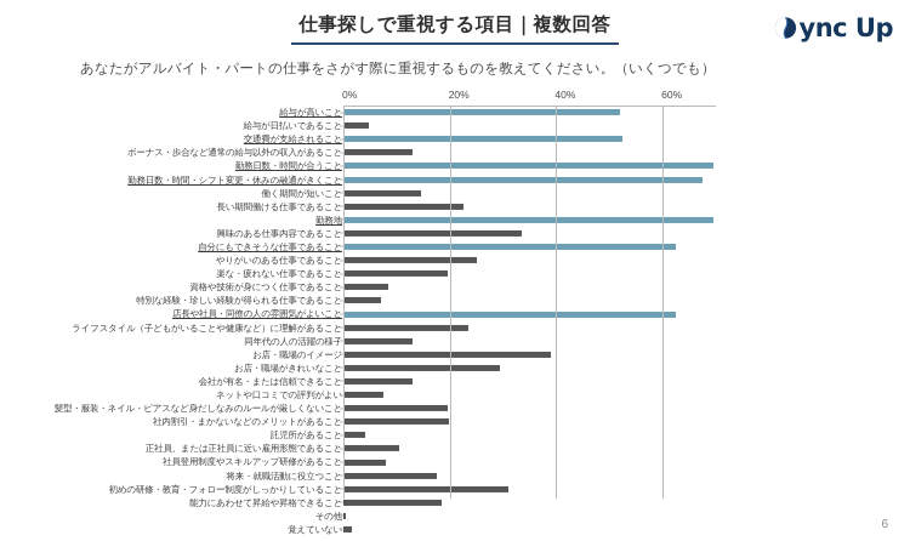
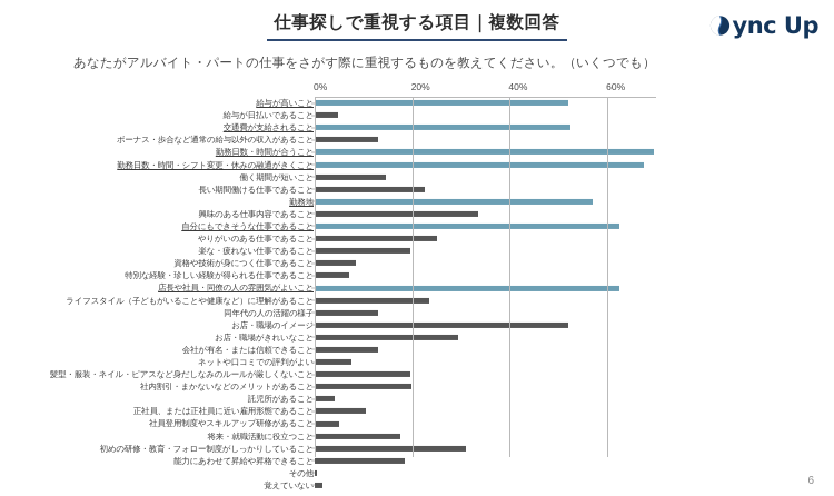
勤務地: 70% -> 57%
お店・職場のイメージ: 39% -> 52%
社員登用制度やスキルアップ研修があること: 8% -> 5%
